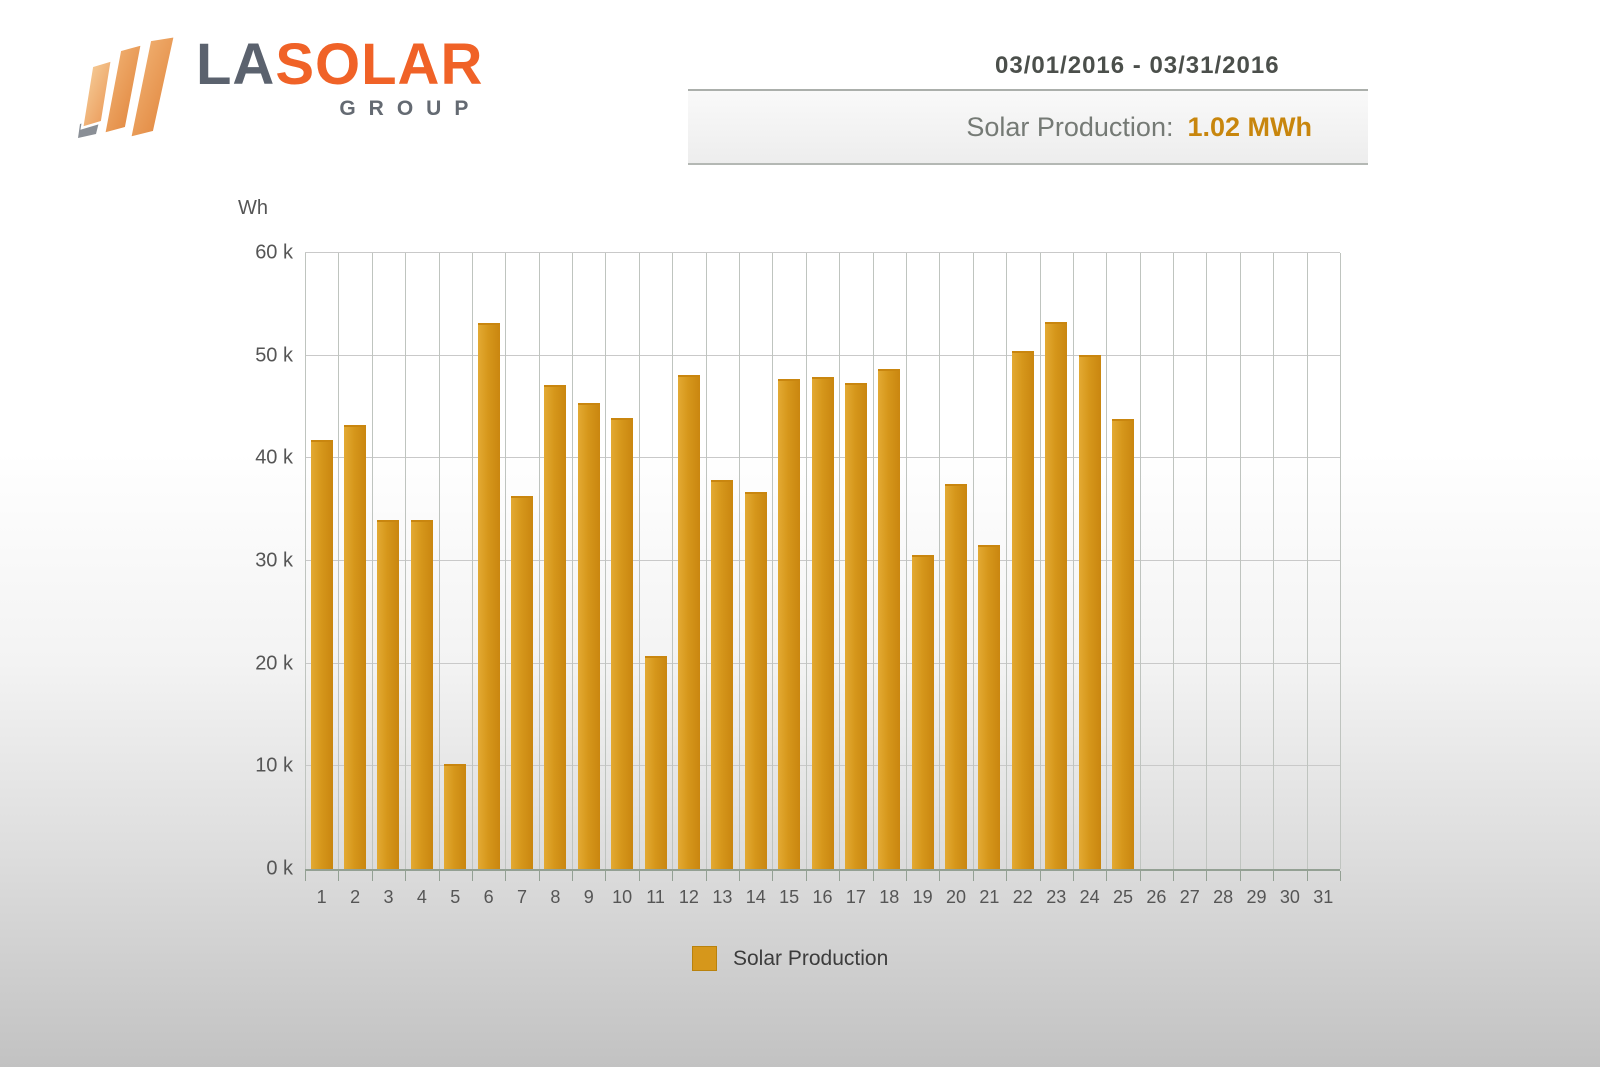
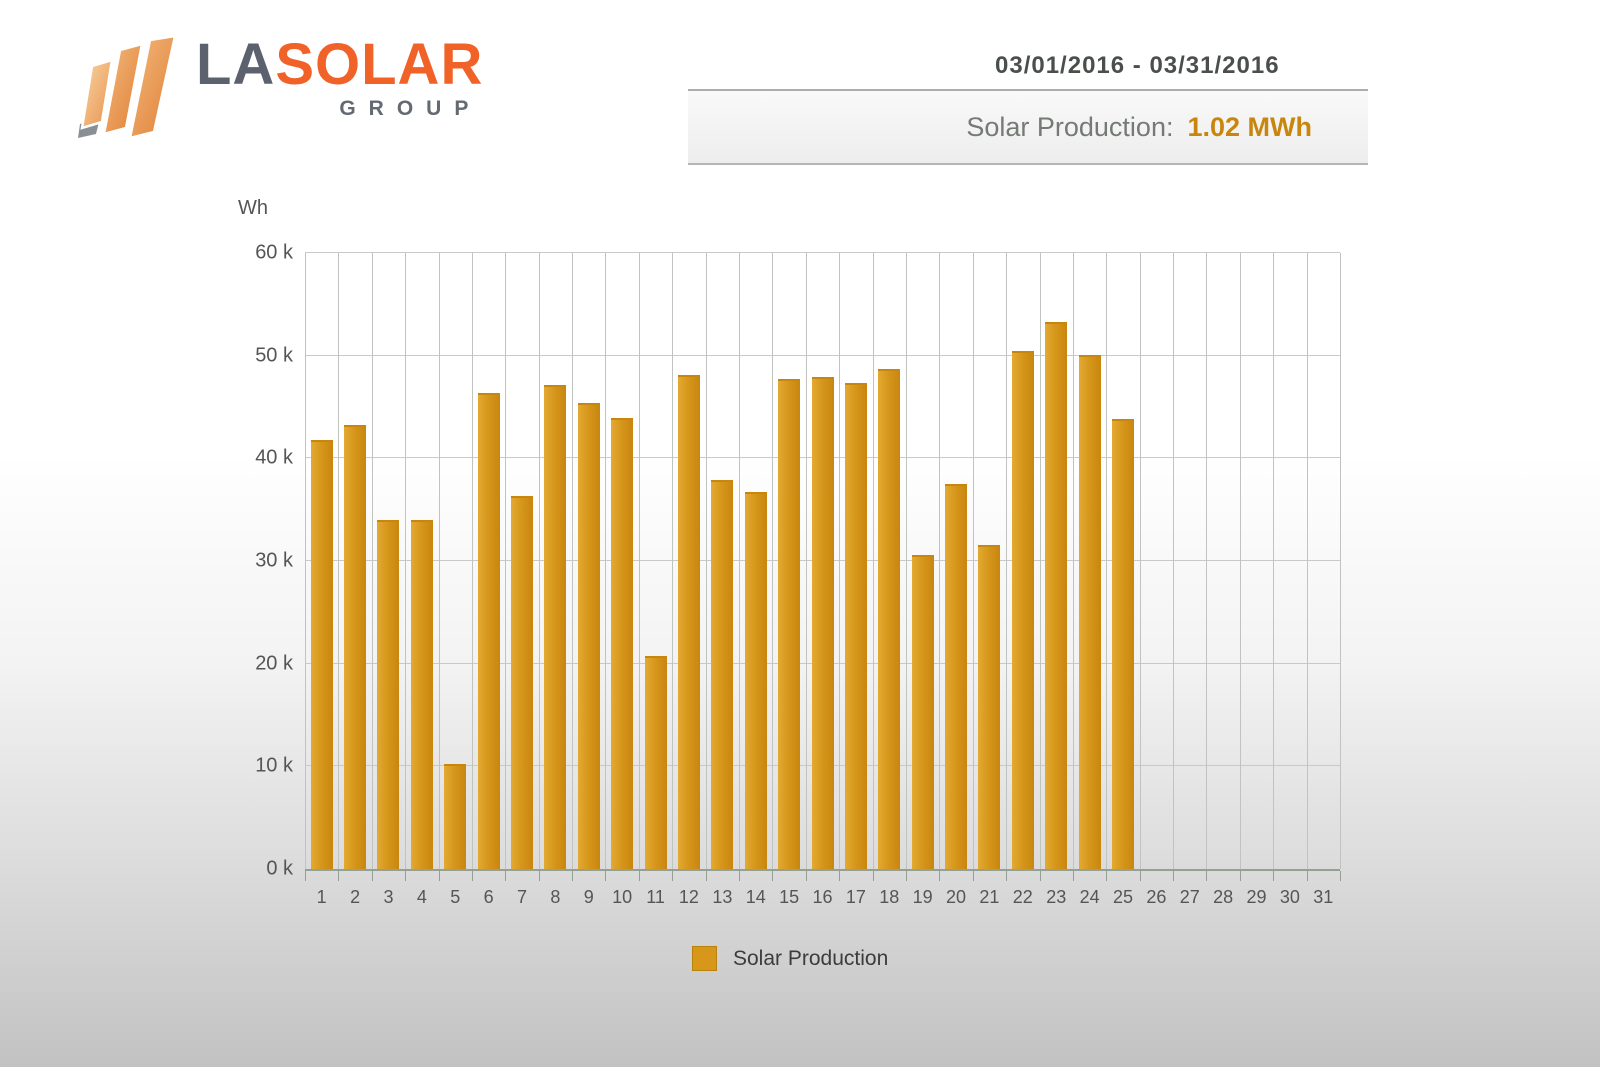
6: 53.2k -> 46.4k
